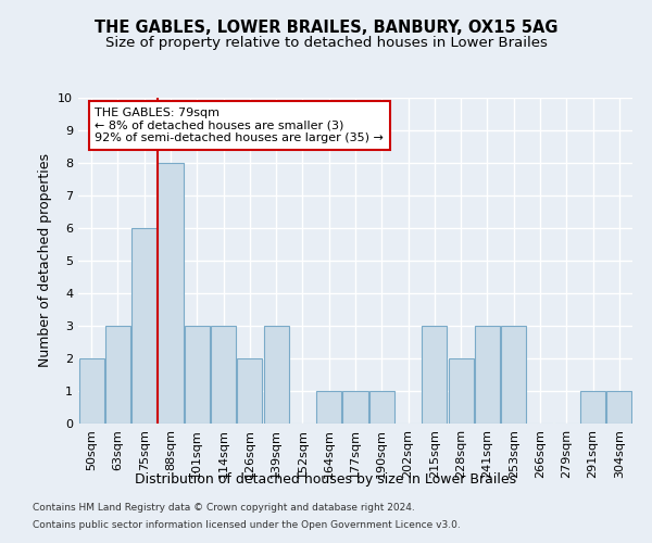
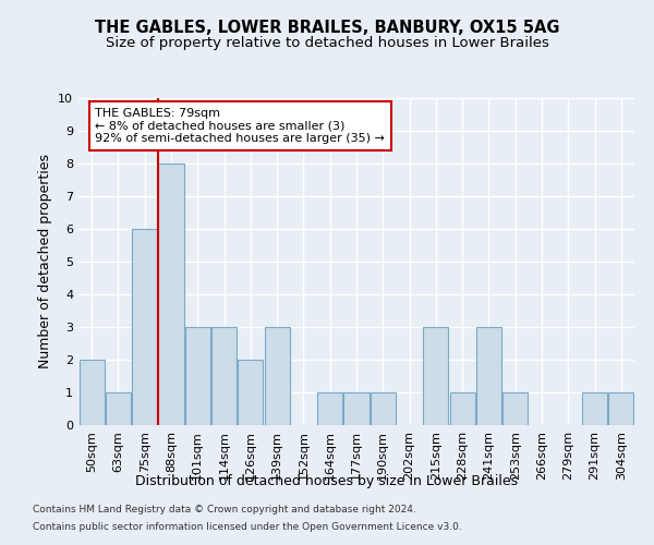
63sqm: 3 -> 1
228sqm: 2 -> 1
253sqm: 3 -> 1
